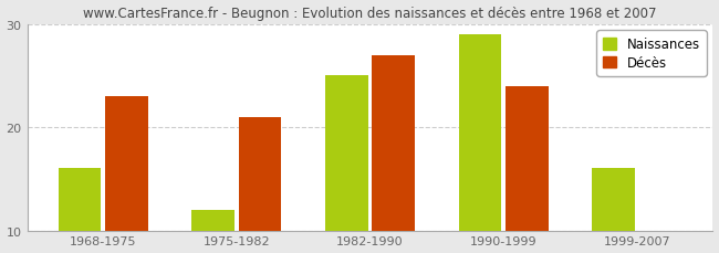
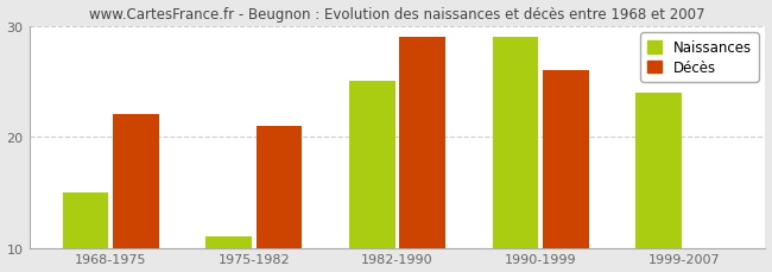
Naissances/1968-1975: 16 -> 15
Décès/1968-1975: 23 -> 22
Naissances/1975-1982: 12 -> 11
Décès/1982-1990: 27 -> 29
Décès/1990-1999: 24 -> 26
Naissances/1999-2007: 16 -> 24
